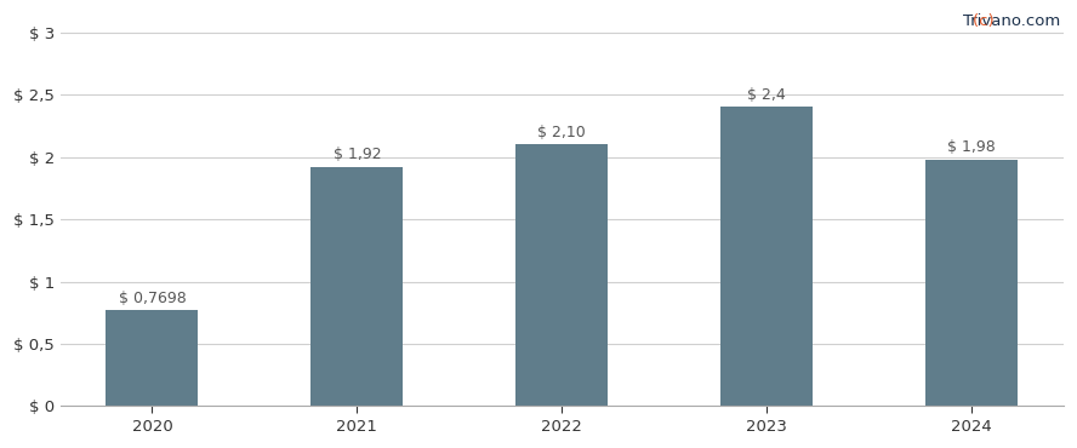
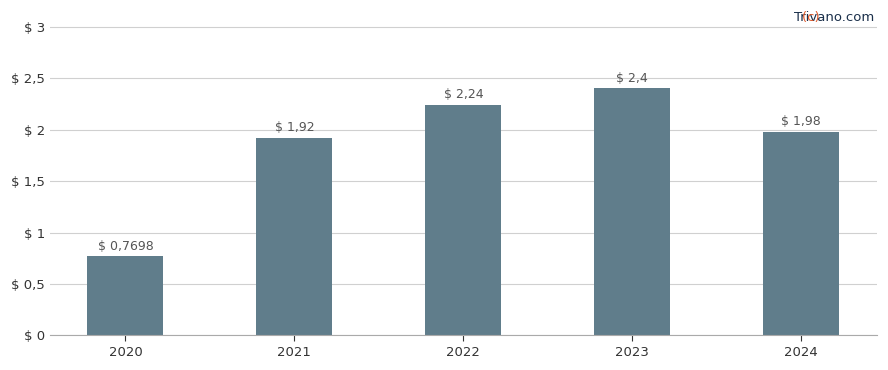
2022: 2,10 -> 2,24
